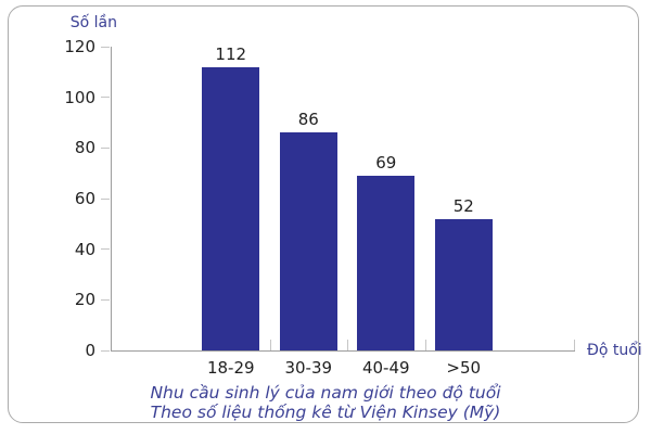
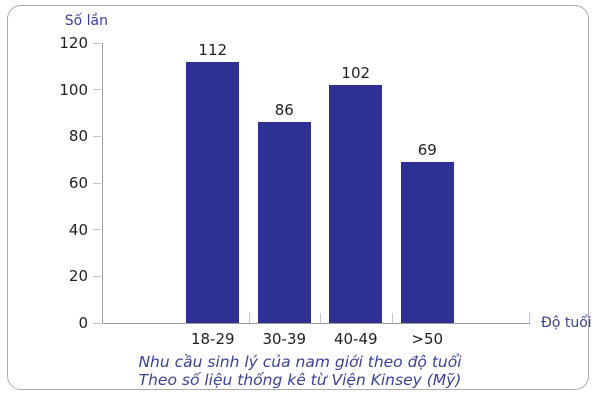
40-49: 69 -> 102
>50: 52 -> 69
